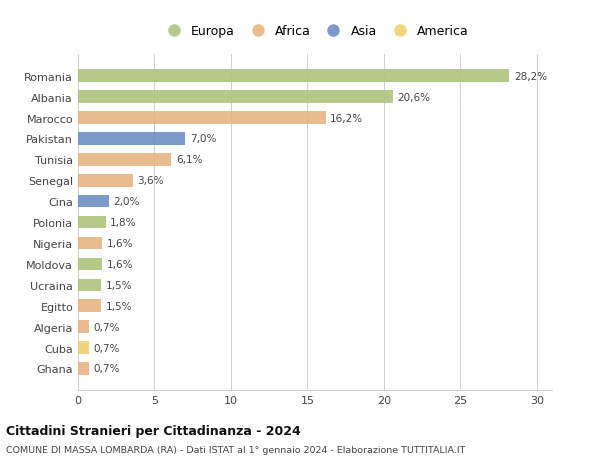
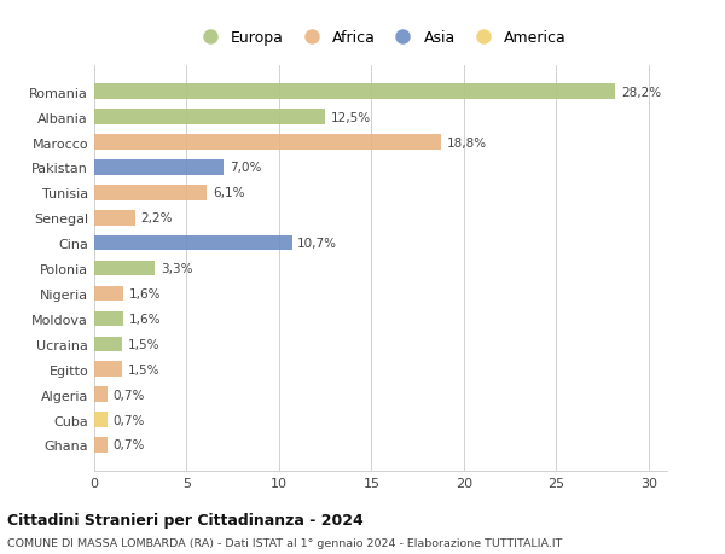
Albania: 20,6% -> 12,5%
Marocco: 16,2% -> 18,8%
Senegal: 3,6% -> 2,2%
Cina: 2,0% -> 10,7%
Polonia: 1,8% -> 3,3%
